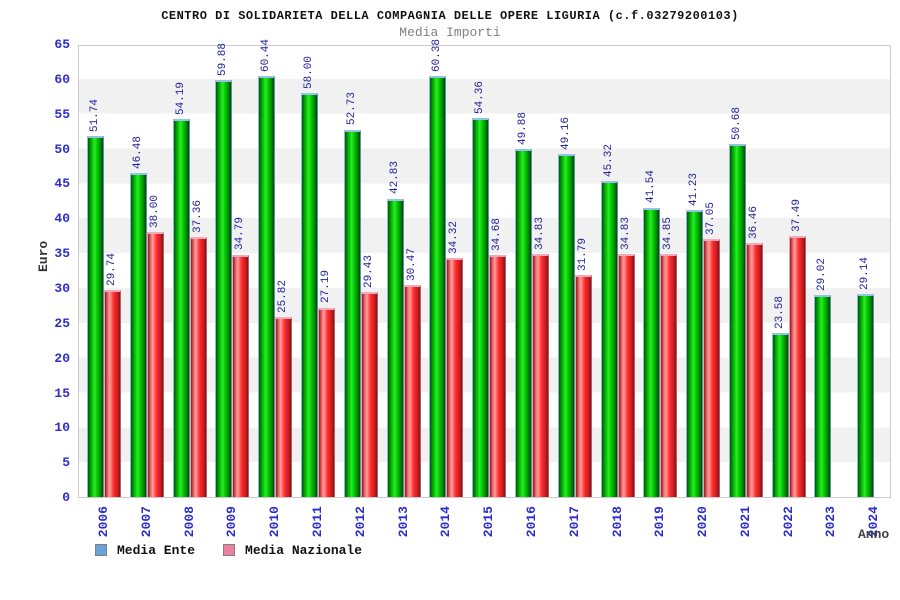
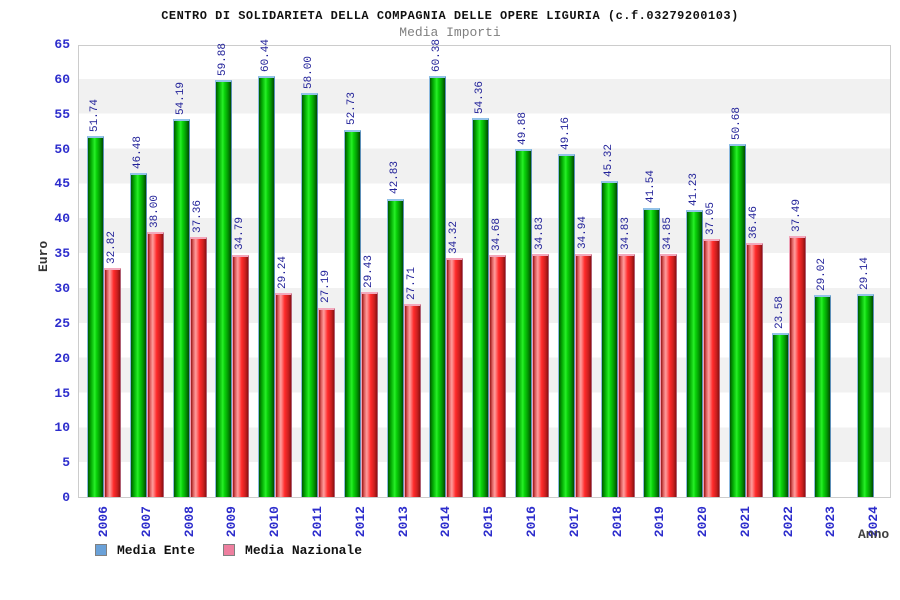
Media Nazionale/2006: 29.74 -> 32.82
Media Nazionale/2010: 25.82 -> 29.24
Media Nazionale/2013: 30.47 -> 27.71
Media Nazionale/2017: 31.79 -> 34.94
